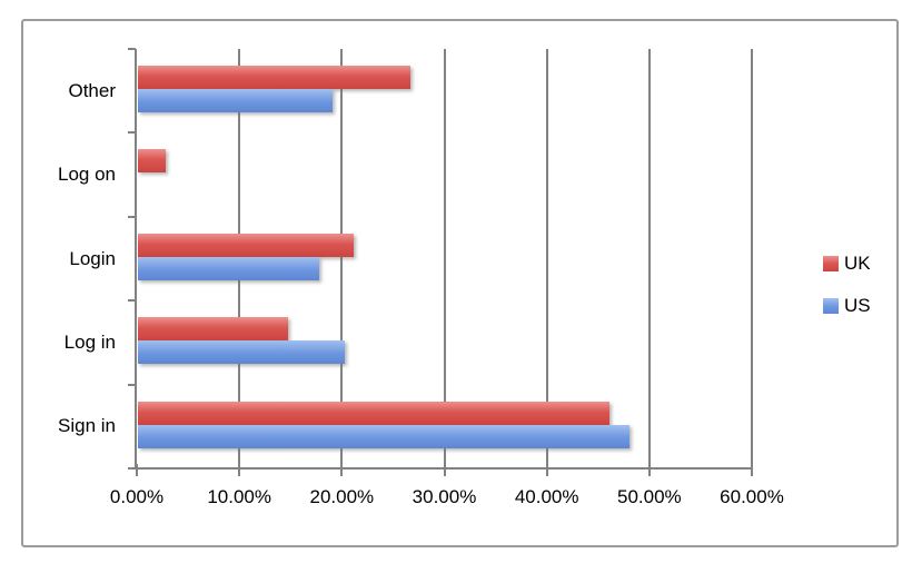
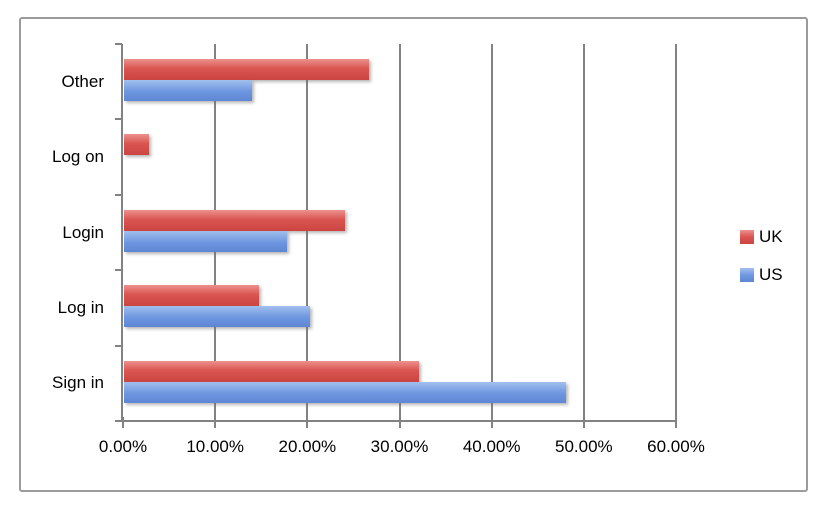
US/Other: 19% -> 14%
UK/Login: 21% -> 24%
UK/Sign in: 46% -> 32%
